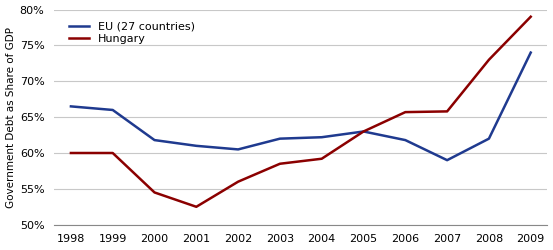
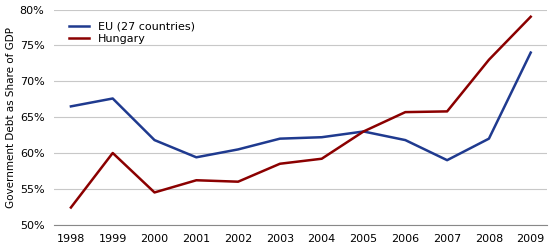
Hungary/1998: 60.0% -> 52.4%
EU (27 countries)/1999: 66.0% -> 67.6%
EU (27 countries)/2001: 61.0% -> 59.4%
Hungary/2001: 52.5% -> 56.2%
